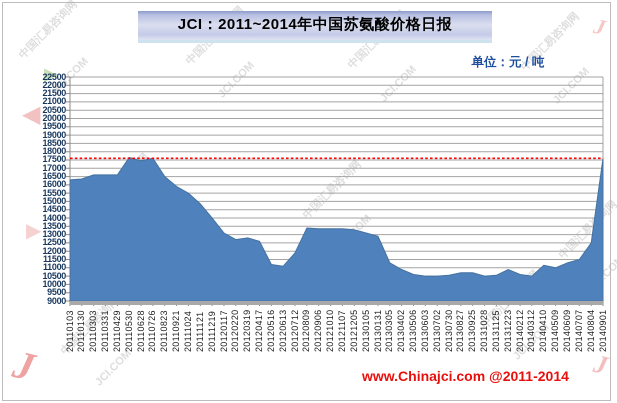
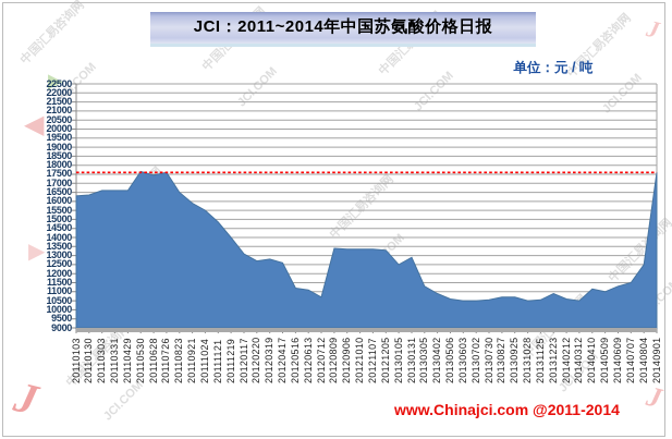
20120712: 11900 -> 10700
20130105: 13100 -> 12500
